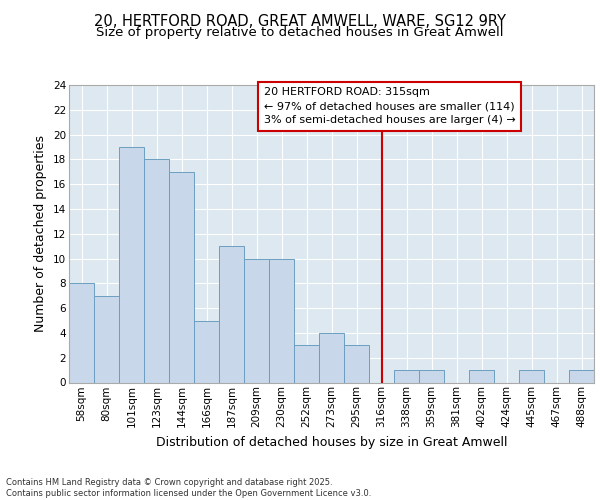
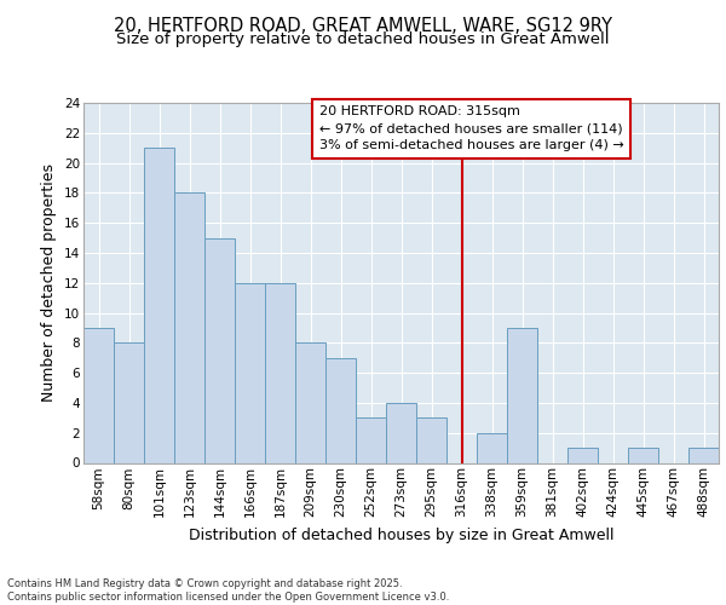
58sqm: 8 -> 9
80sqm: 7 -> 8
101sqm: 19 -> 21
144sqm: 17 -> 15
166sqm: 5 -> 12
187sqm: 11 -> 12
209sqm: 10 -> 8
230sqm: 10 -> 7
338sqm: 1 -> 2
359sqm: 1 -> 9
